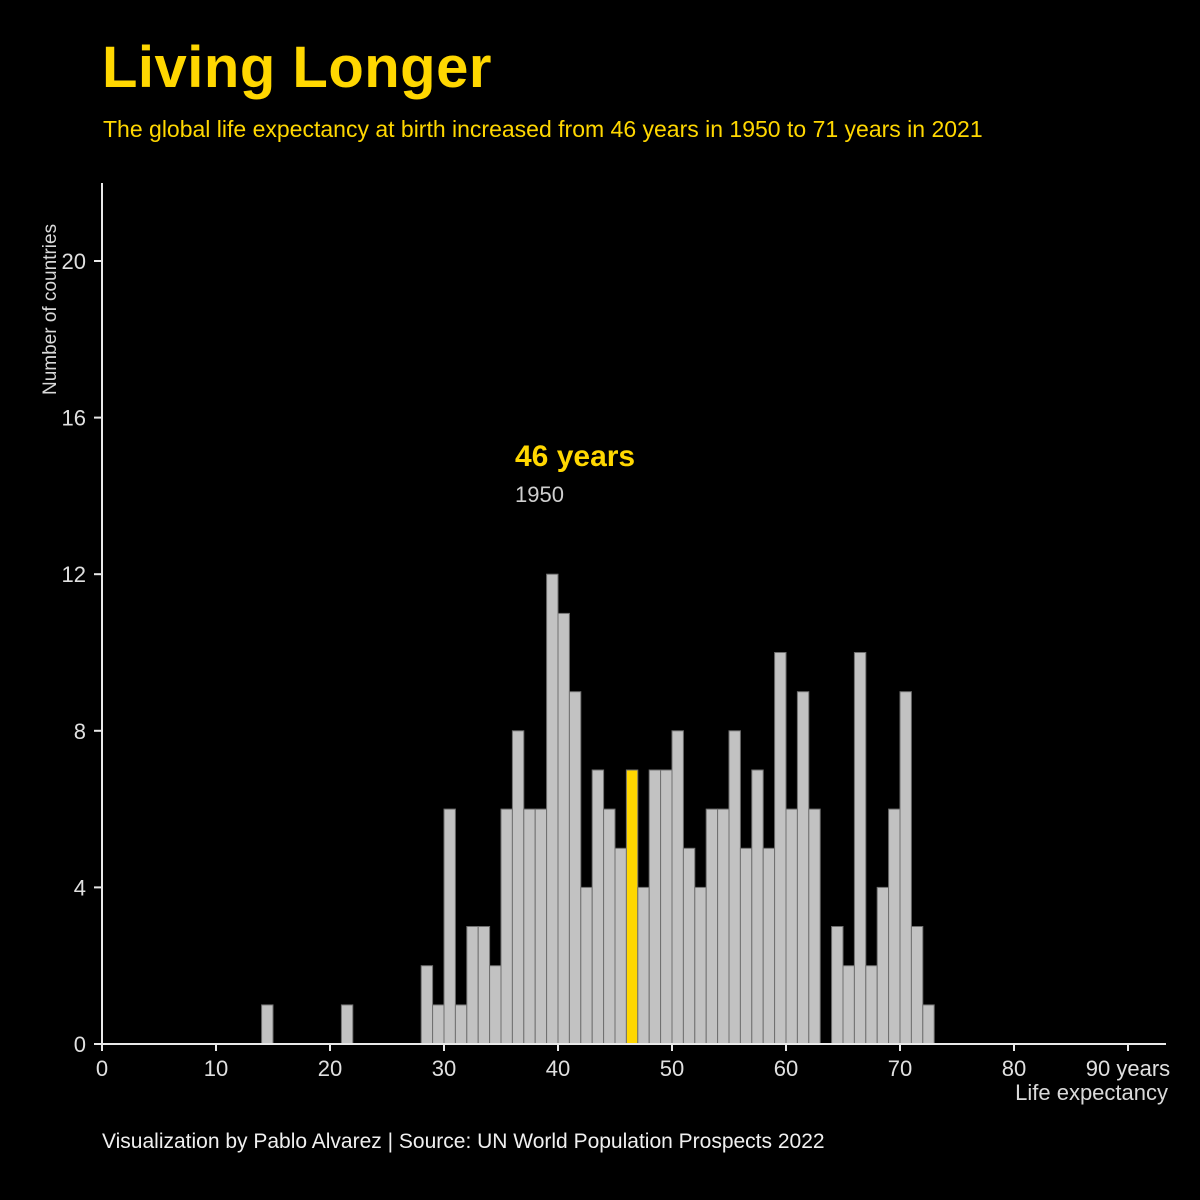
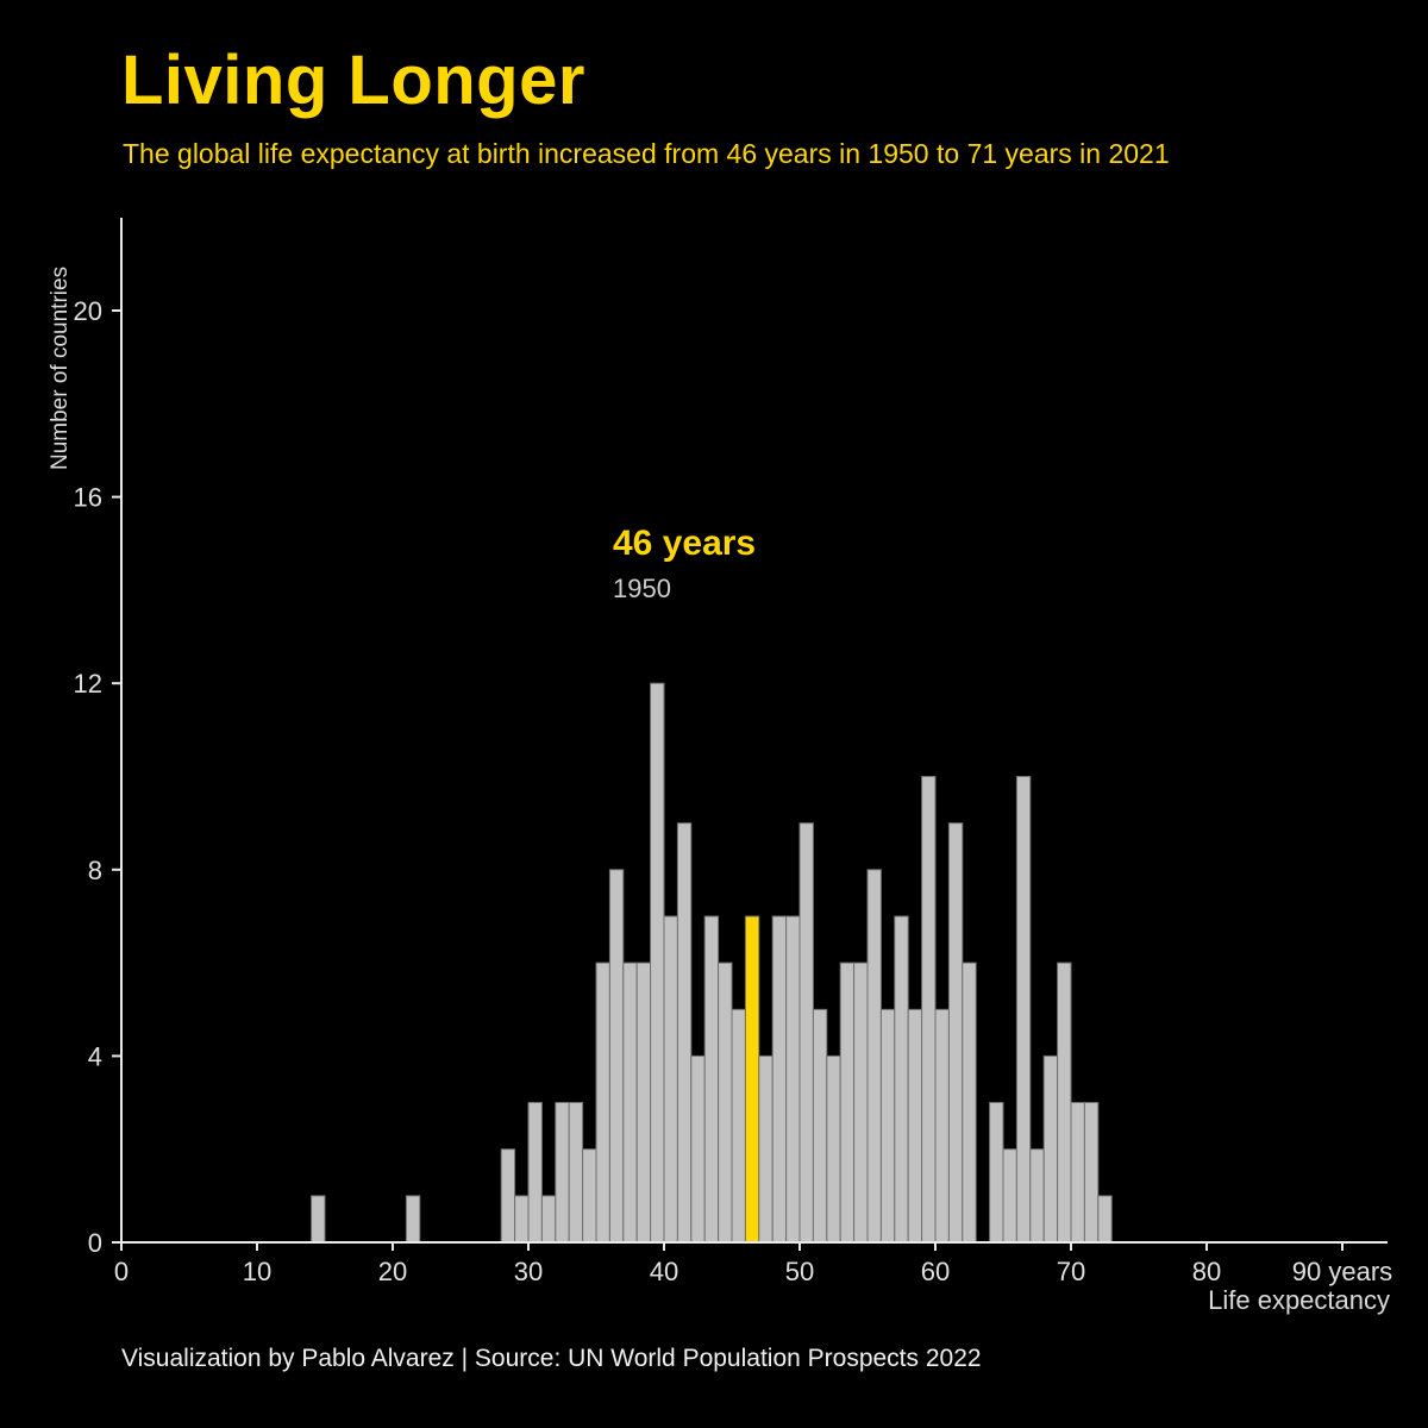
30: 6 -> 3
40: 11 -> 7
50: 8 -> 9
60: 6 -> 5
70: 9 -> 3
